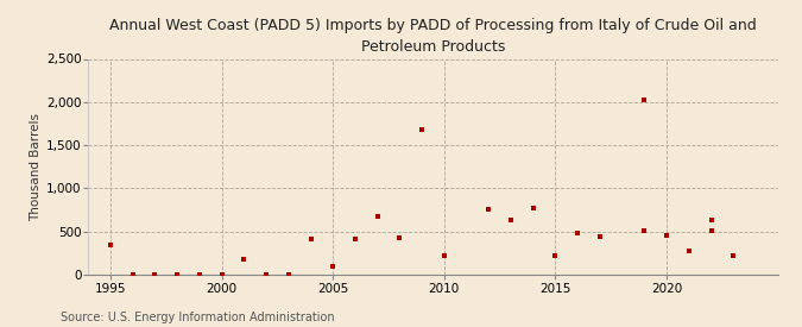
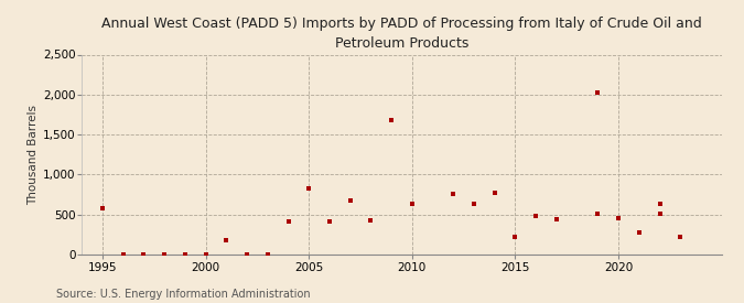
1995: 350 -> 580
2005: 90 -> 820
2010: 220 -> 640
